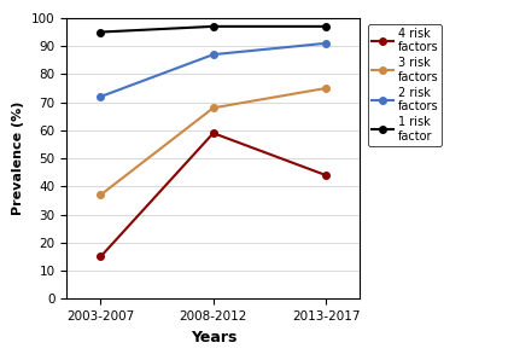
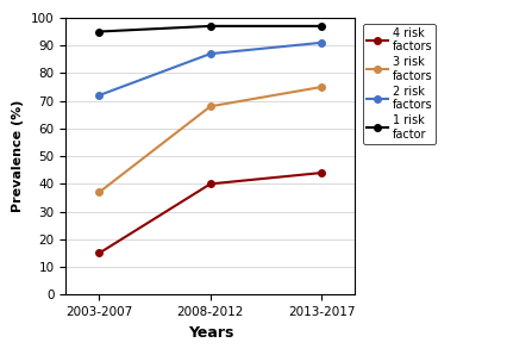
4 risk factors/2008-2012: 59 -> 40
